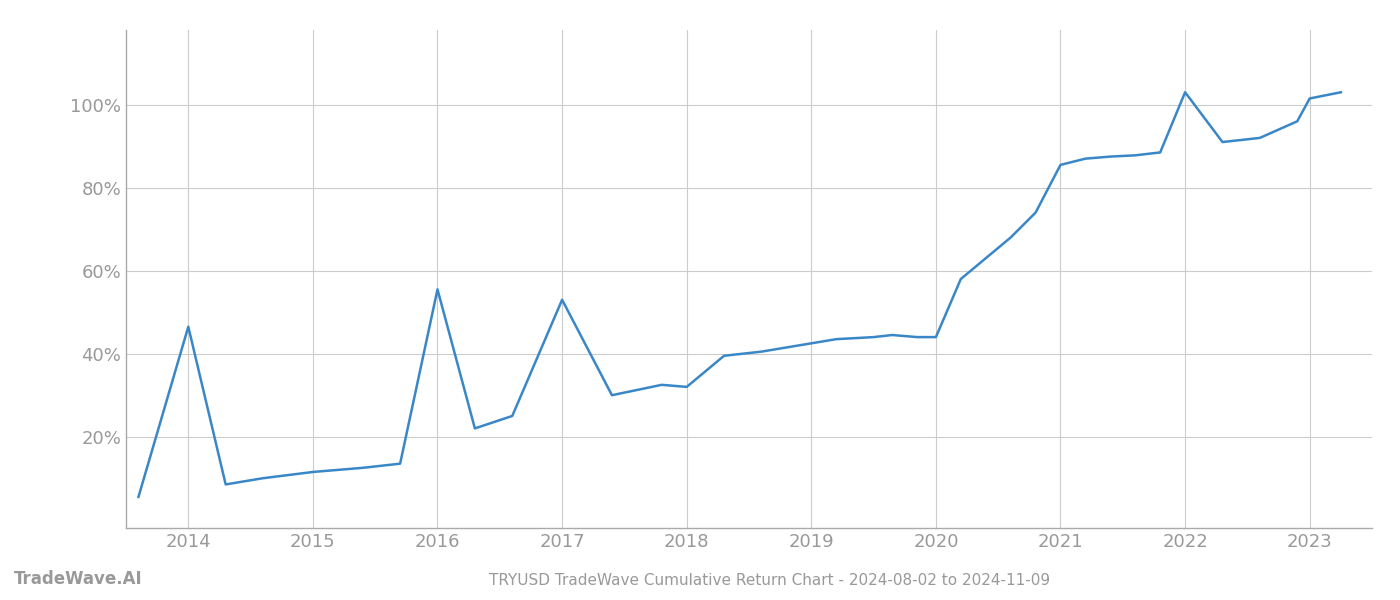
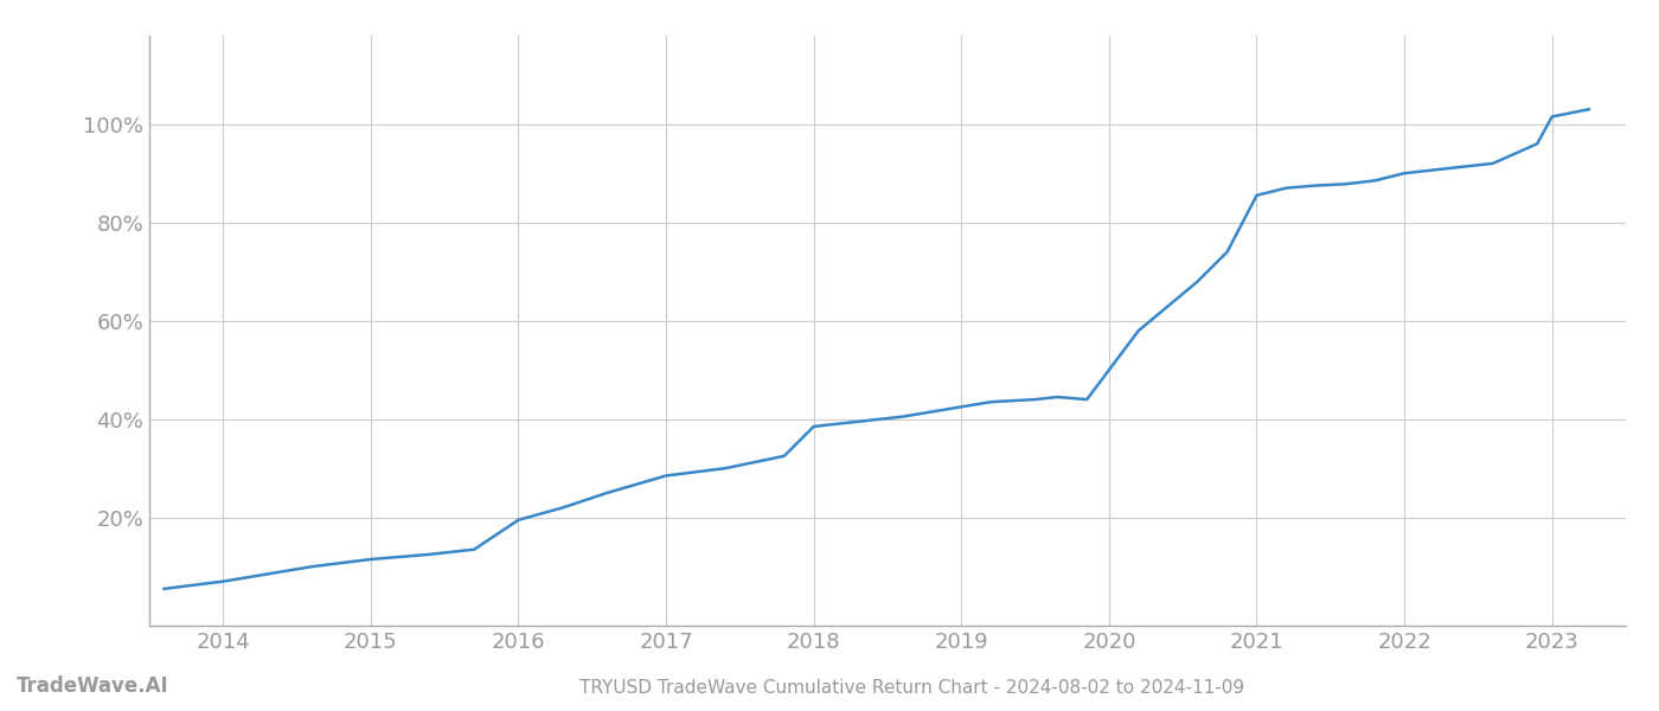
2014: 46.5% -> 7.0%
2016: 55.5% -> 19.5%
2017: 53.0% -> 28.5%
2018: 32.0% -> 38.5%
2020: 44.0% -> 50.0%
2022: 103.0% -> 90.0%
